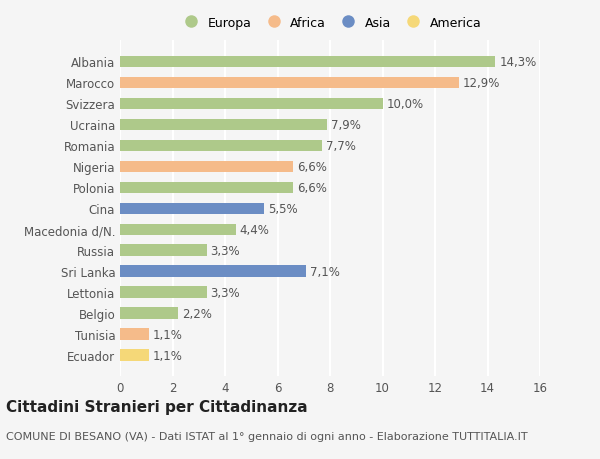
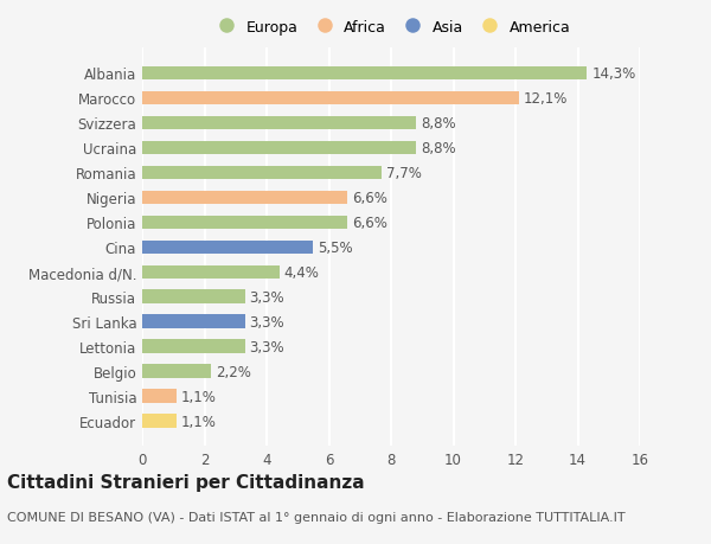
Marocco: 12,9% -> 12,1%
Svizzera: 10,0% -> 8,8%
Ucraina: 7,9% -> 8,8%
Sri Lanka: 7,1% -> 3,3%
